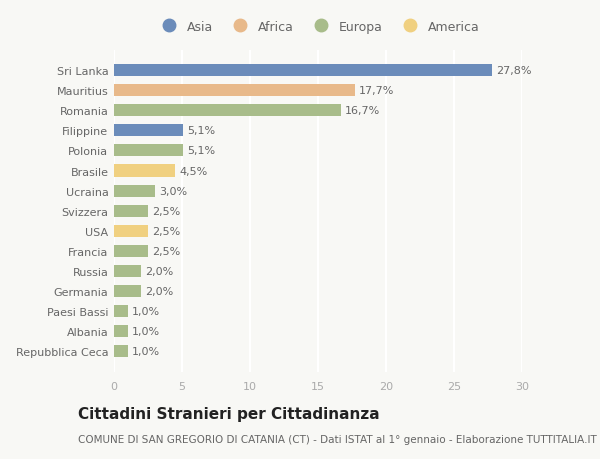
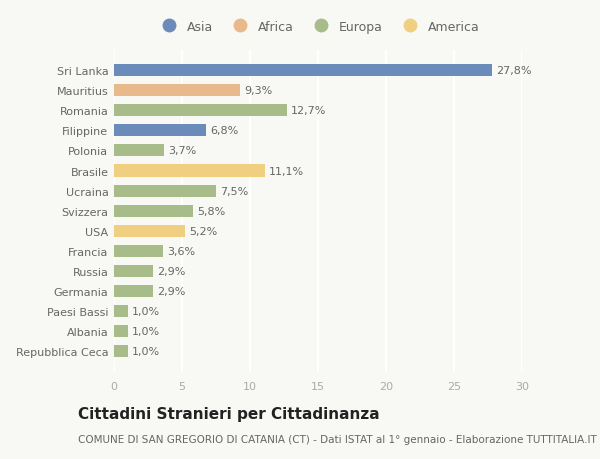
Mauritius: 17,7% -> 9,3%
Romania: 16,7% -> 12,7%
Filippine: 5,1% -> 6,8%
Polonia: 5,1% -> 3,7%
Brasile: 4,5% -> 11,1%
Ucraina: 3,0% -> 7,5%
Svizzera: 2,5% -> 5,8%
USA: 2,5% -> 5,2%
Francia: 2,5% -> 3,6%
Russia: 2,0% -> 2,9%
Germania: 2,0% -> 2,9%
